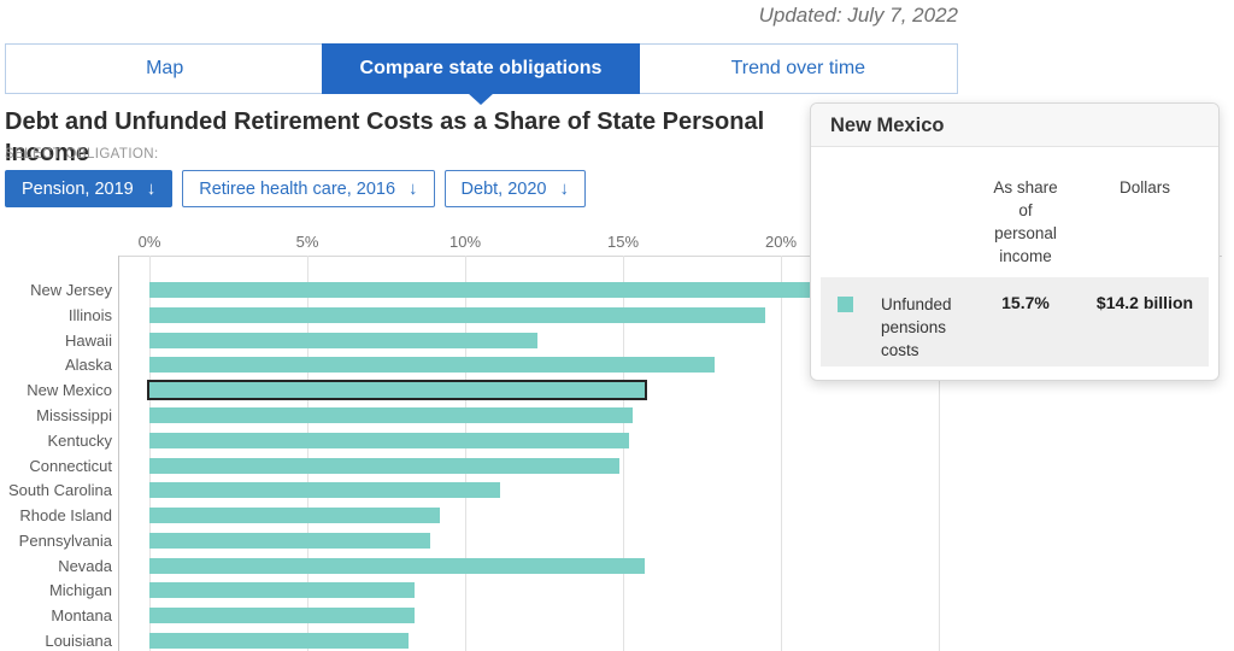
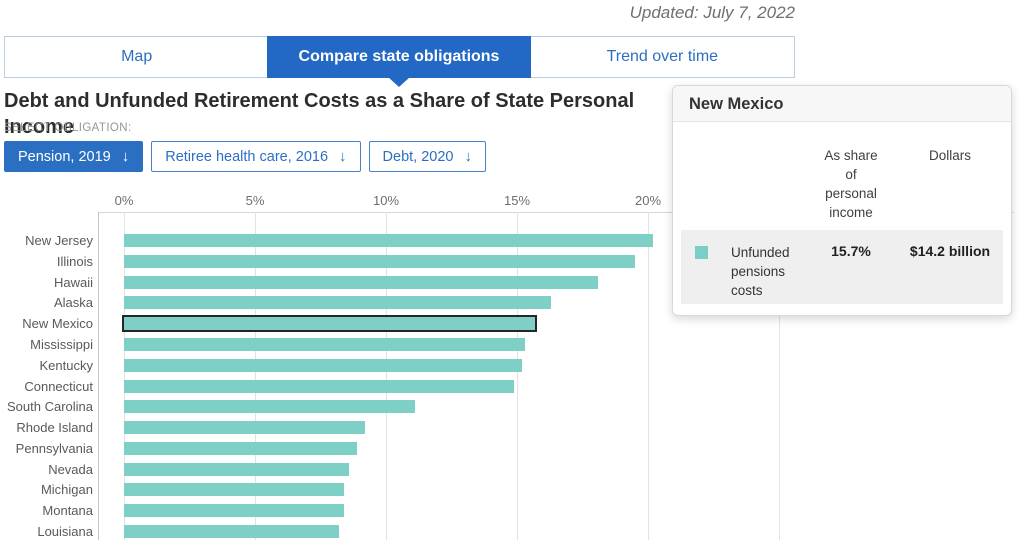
New Jersey: 21.9% -> 20.2%
Hawaii: 12.3% -> 18.1%
Alaska: 17.9% -> 16.3%
Nevada: 15.7% -> 8.6%
